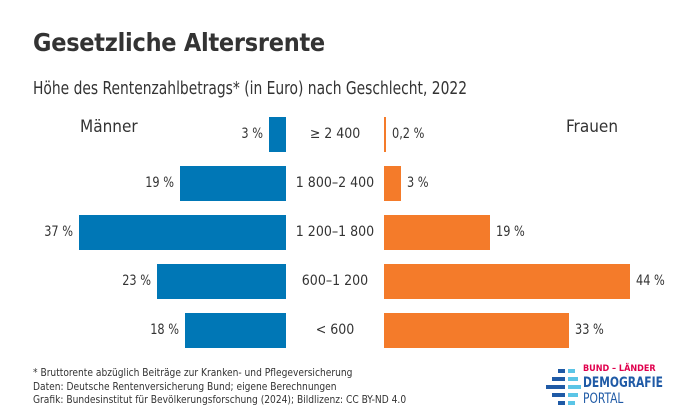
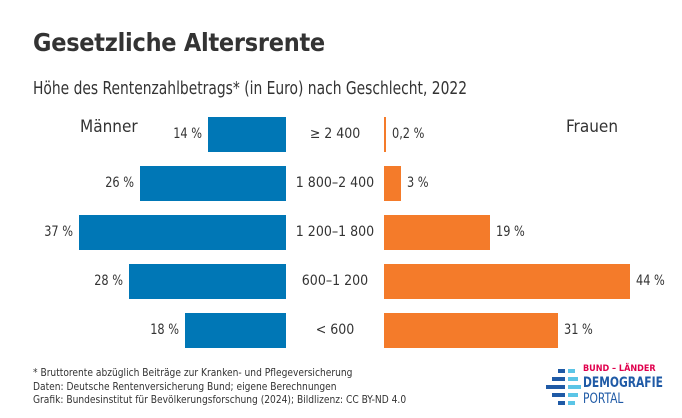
Männer/≥ 2 400: 3 -> 14
Männer/1 800–2 400: 19 -> 26
Männer/600–1 200: 23 -> 28
Frauen/< 600: 33 -> 31
